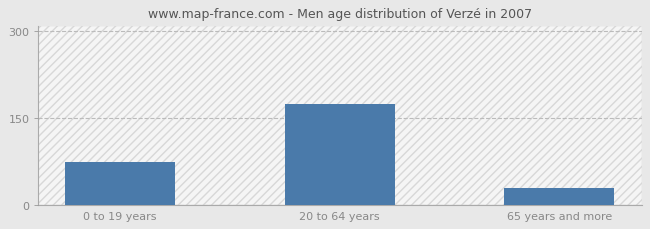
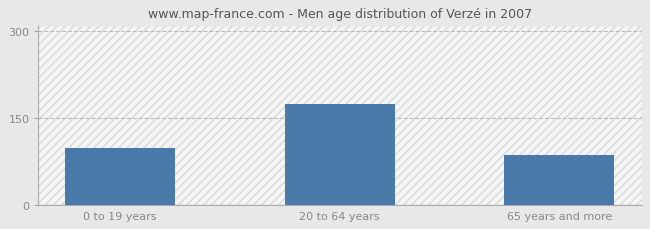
0 to 19 years: 75 -> 98
65 years and more: 30 -> 86
